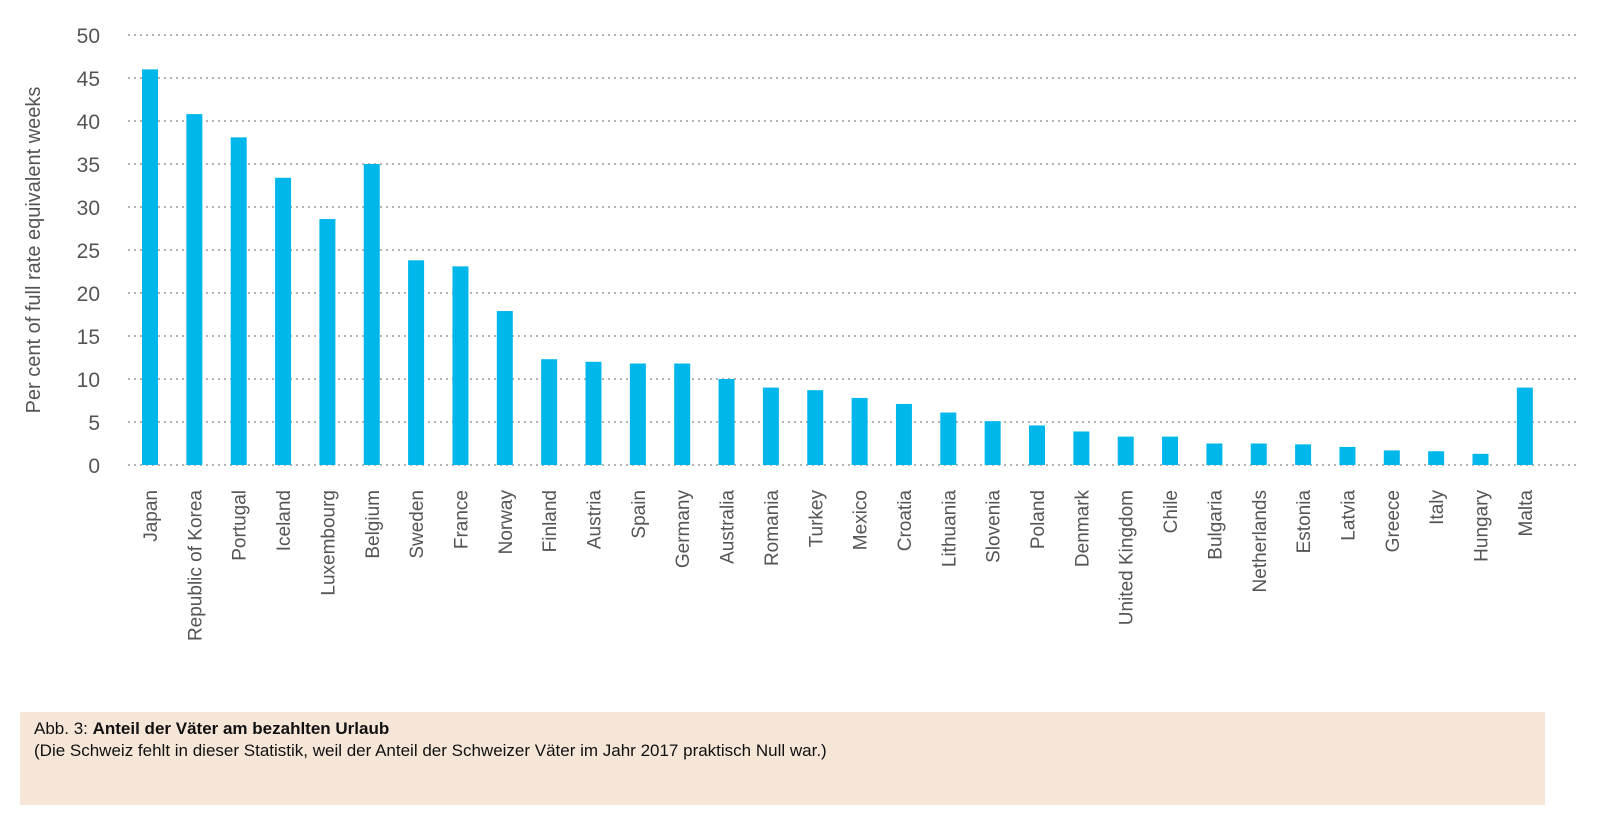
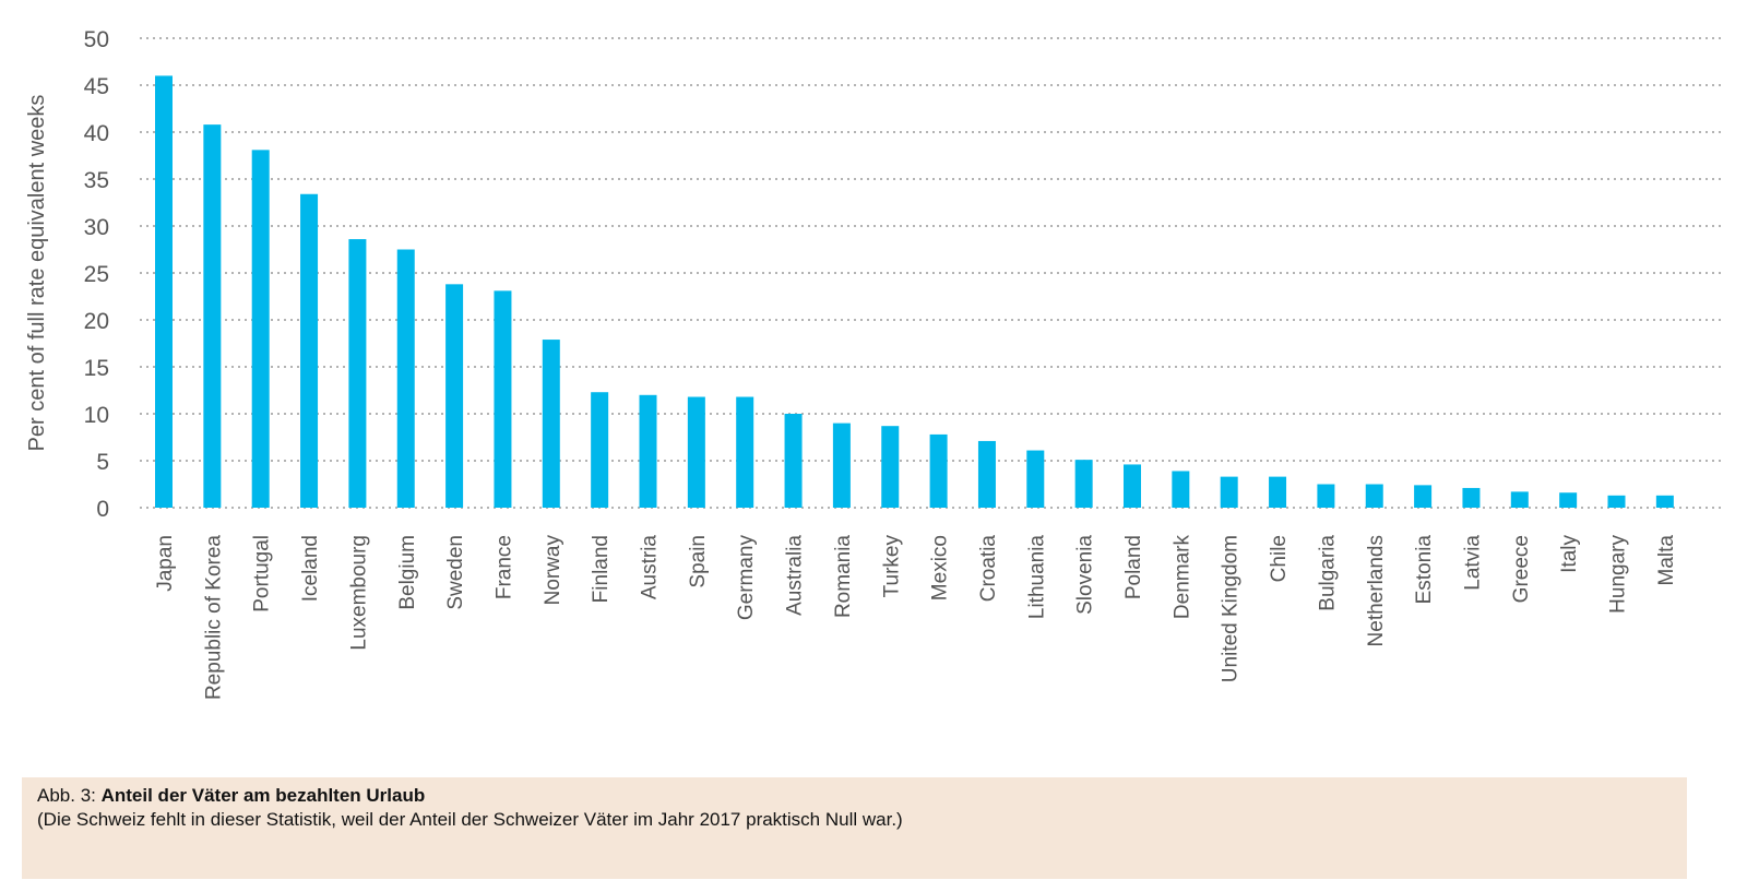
Belgium: 35 -> 28
Malta: 9 -> 1
